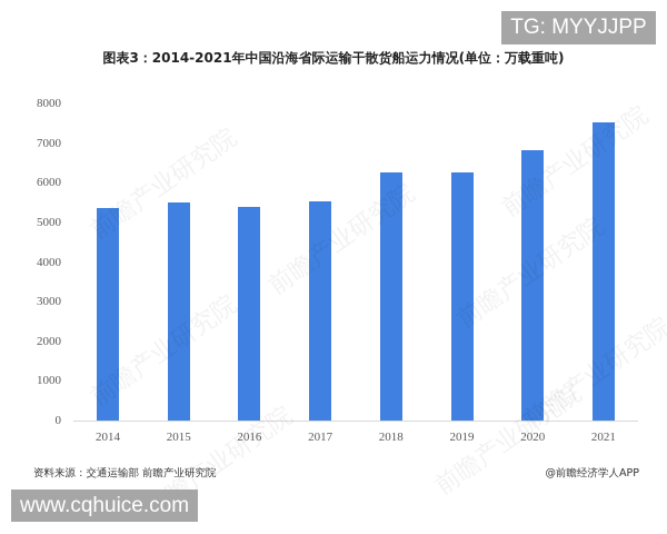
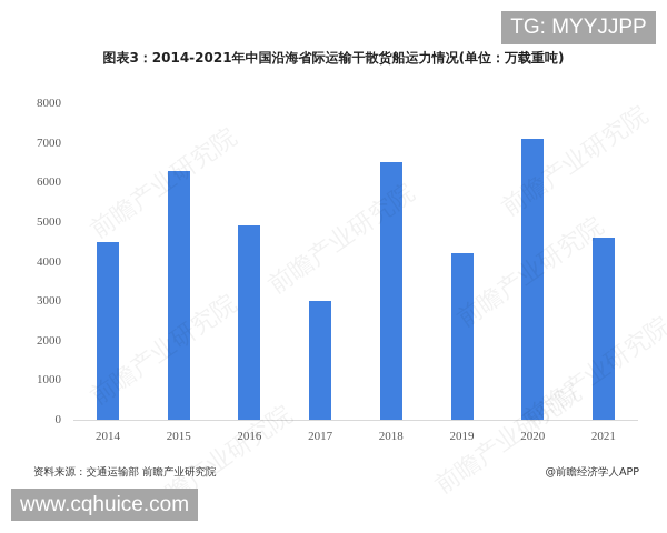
2014: 5400 -> 4500
2015: 5500 -> 6300
2016: 5400 -> 4900
2017: 5500 -> 3000
2018: 6300 -> 6500
2019: 6300 -> 4200
2020: 6800 -> 7100
2021: 7500 -> 4600
